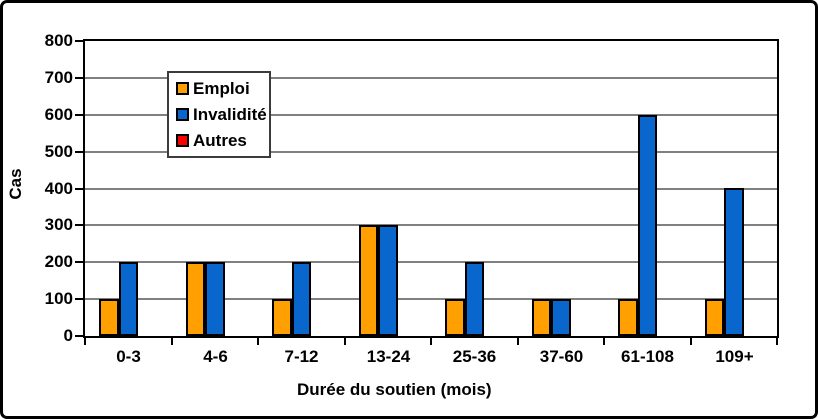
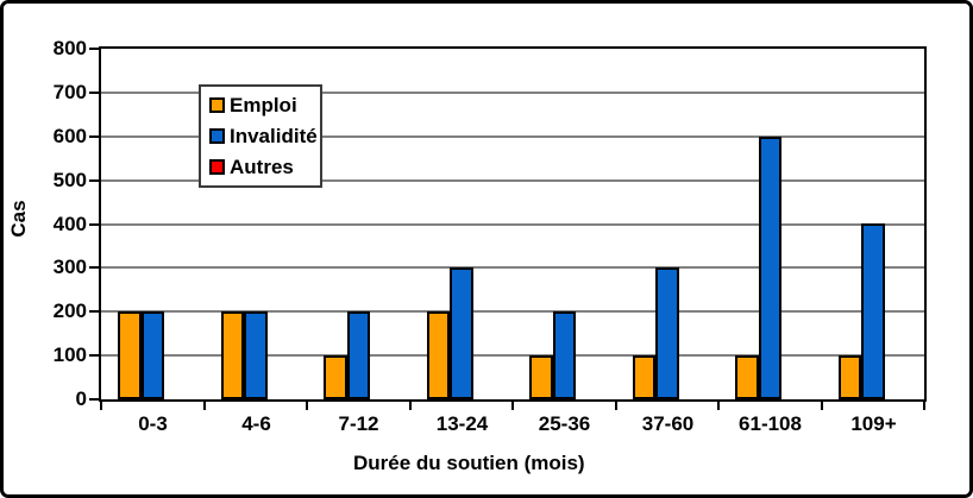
Emploi/0-3: 100 -> 200
Emploi/13-24: 300 -> 200
Invalidité/37-60: 100 -> 300
